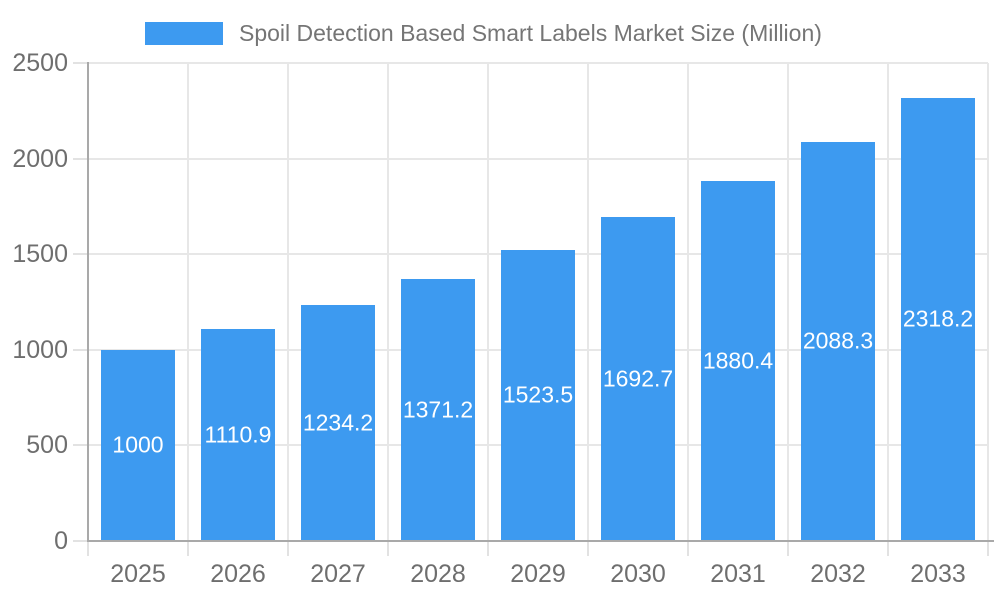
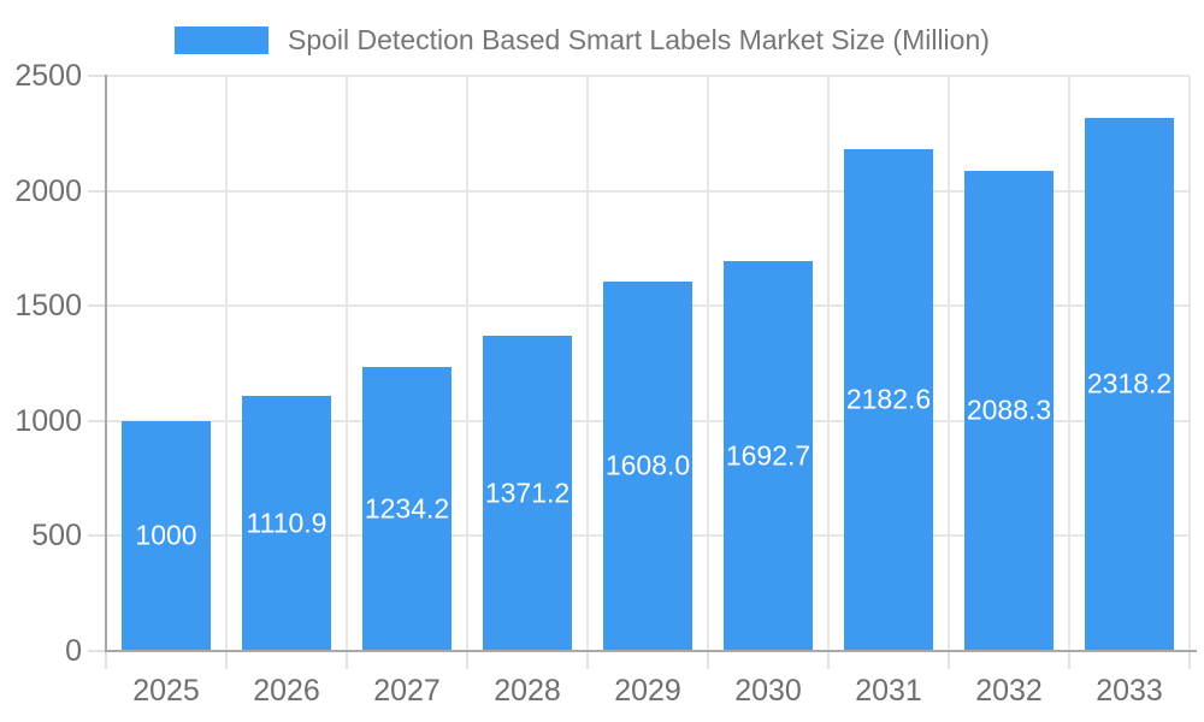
2029: 1523.5 -> 1608.0
2031: 1880.4 -> 2182.6
